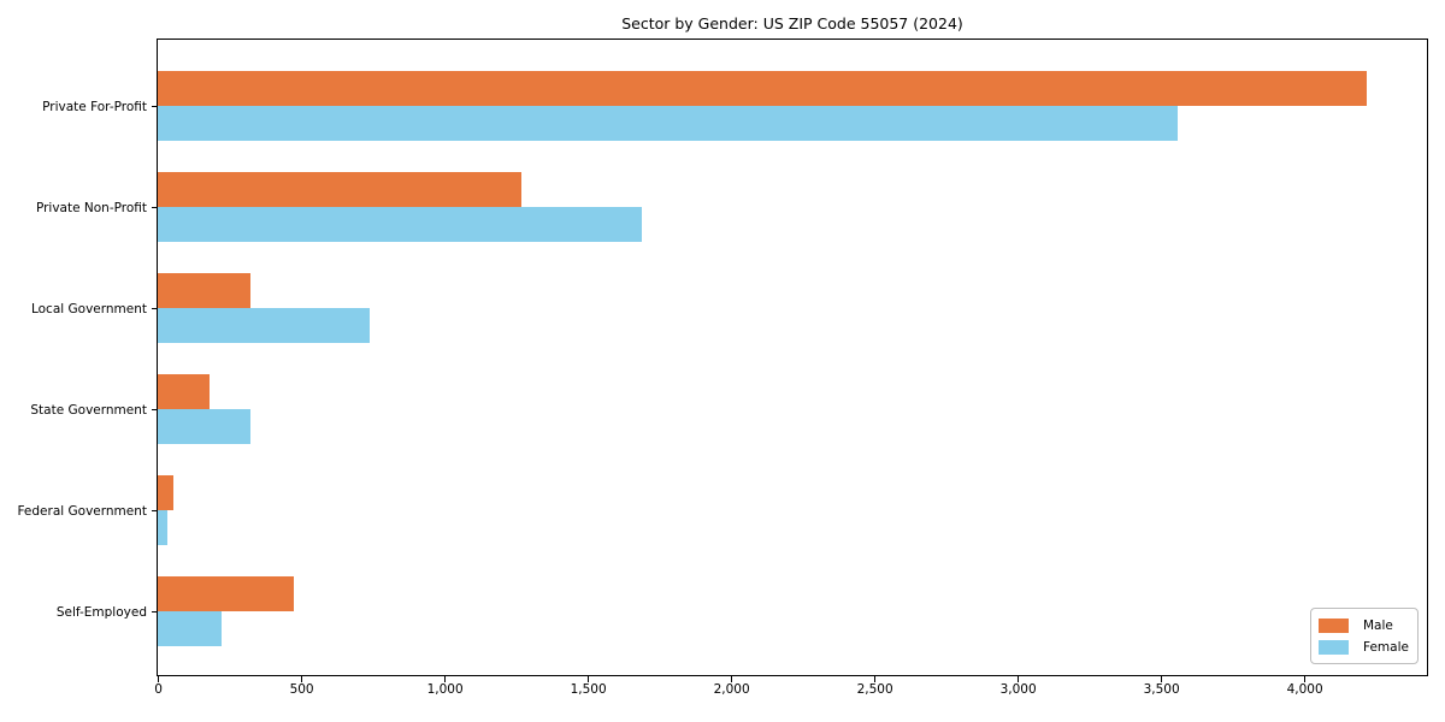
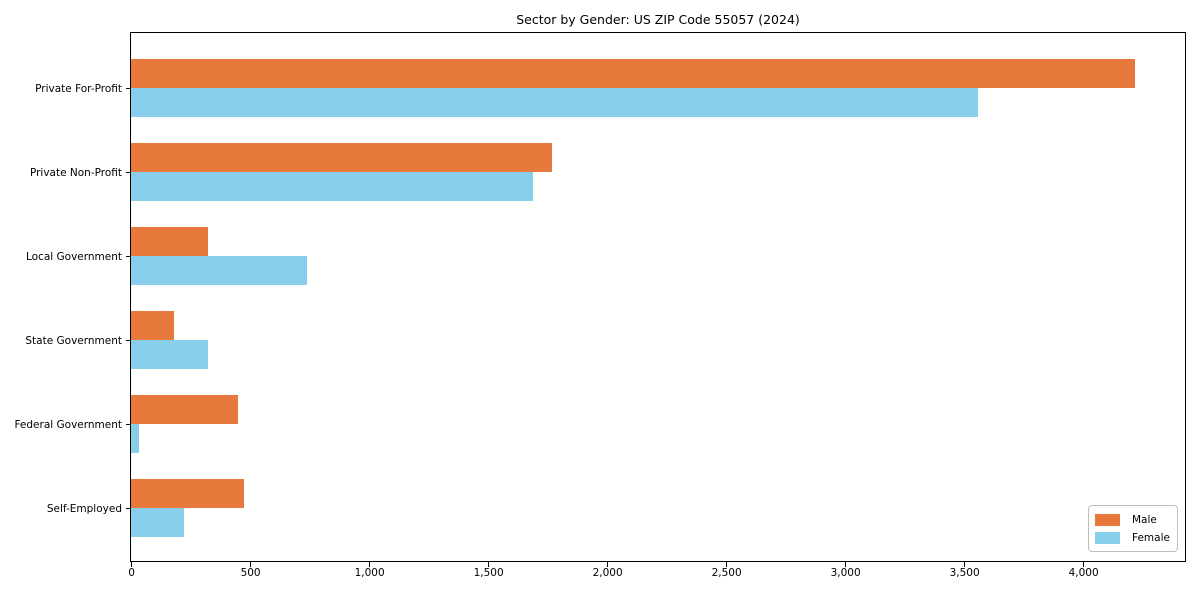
Male/Private Non-Profit: 1270 -> 1770
Male/Federal Government: 50 -> 450
